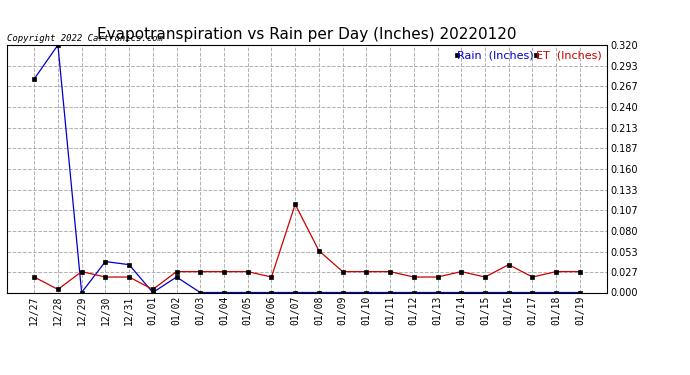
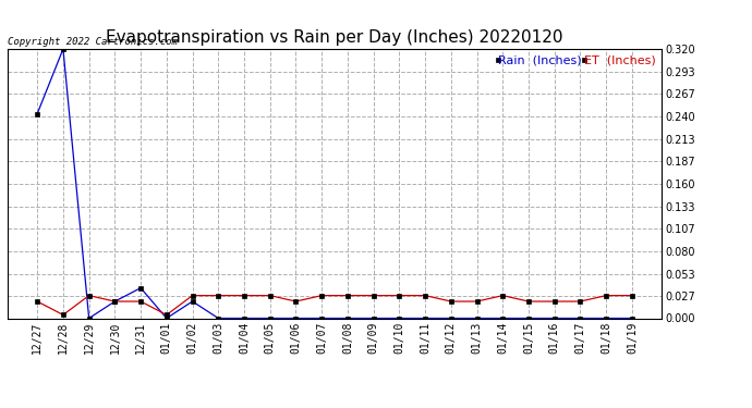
Rain (Inches)/12/27: 0.276 -> 0.243
Rain (Inches)/12/30: 0.040 -> 0.020
ET (Inches)/01/07: 0.114 -> 0.027
ET (Inches)/01/08: 0.054 -> 0.027
ET (Inches)/01/16: 0.036 -> 0.020
